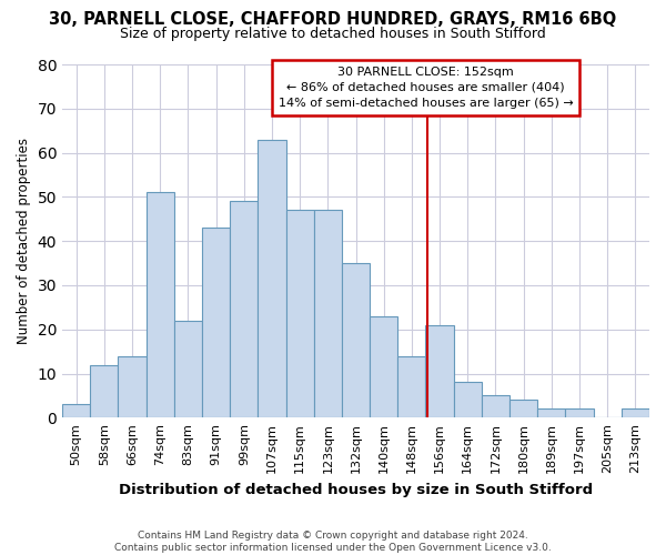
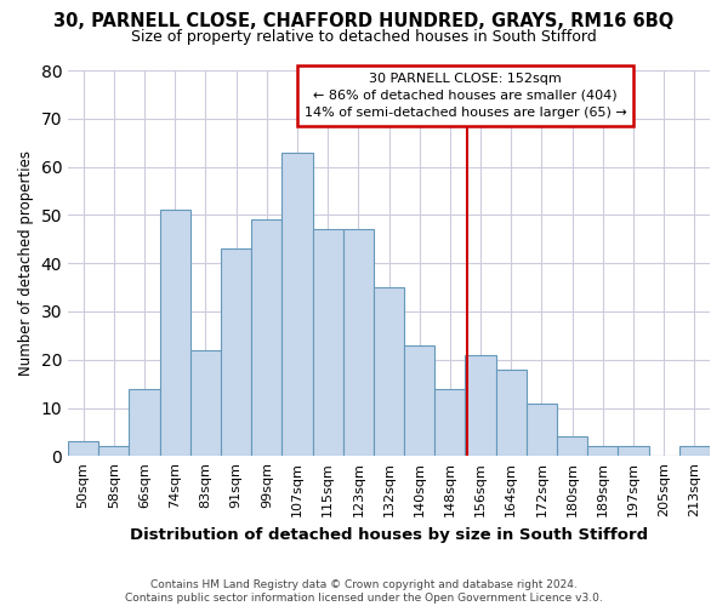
58sqm: 12 -> 2
164sqm: 8 -> 18
172sqm: 5 -> 11
